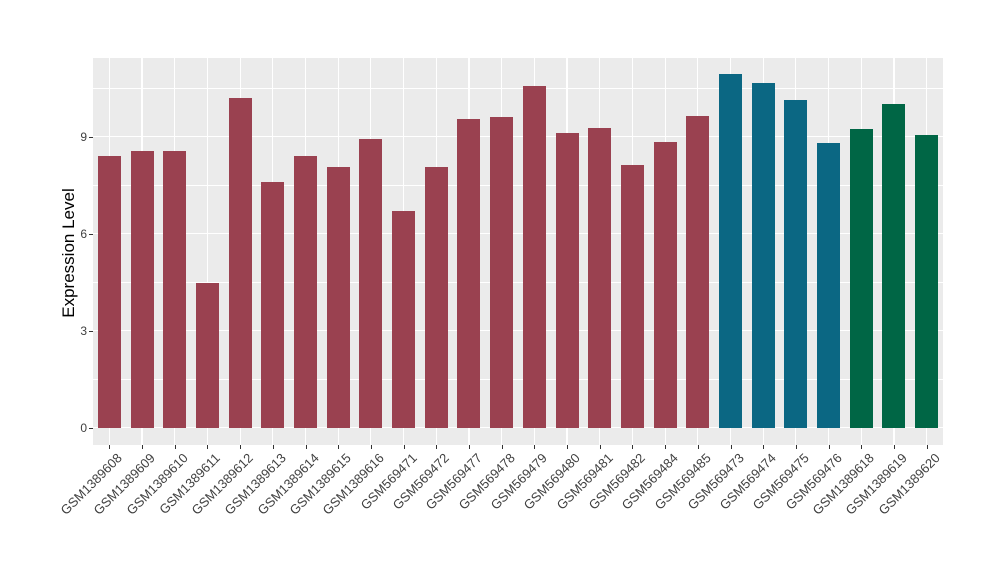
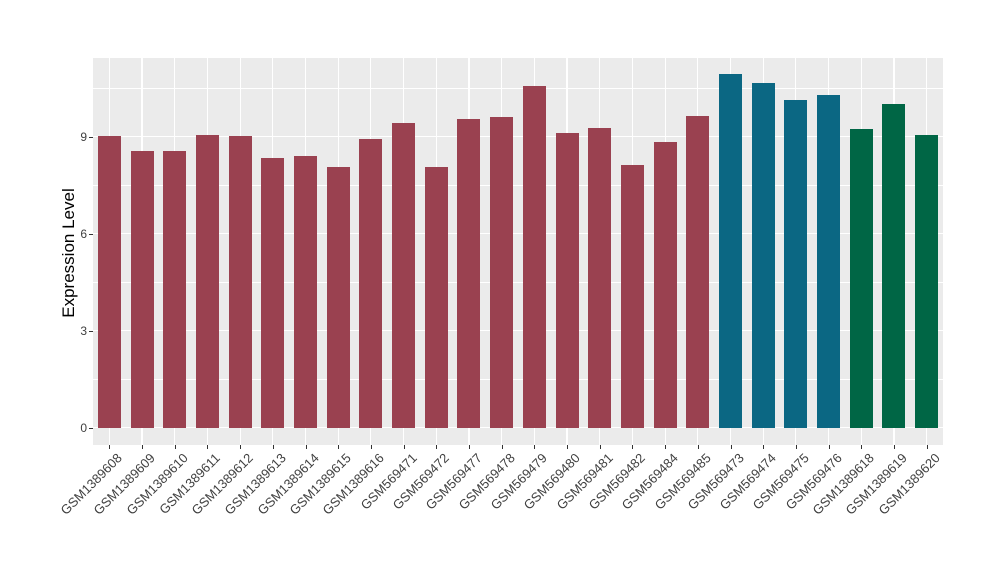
GSM1389608: 8.4 -> 9.0
GSM1389611: 4.5 -> 9.1
GSM1389612: 10.2 -> 9.0
GSM1389613: 7.6 -> 8.4
GSM569471: 6.7 -> 9.4
GSM569476: 8.8 -> 10.3
